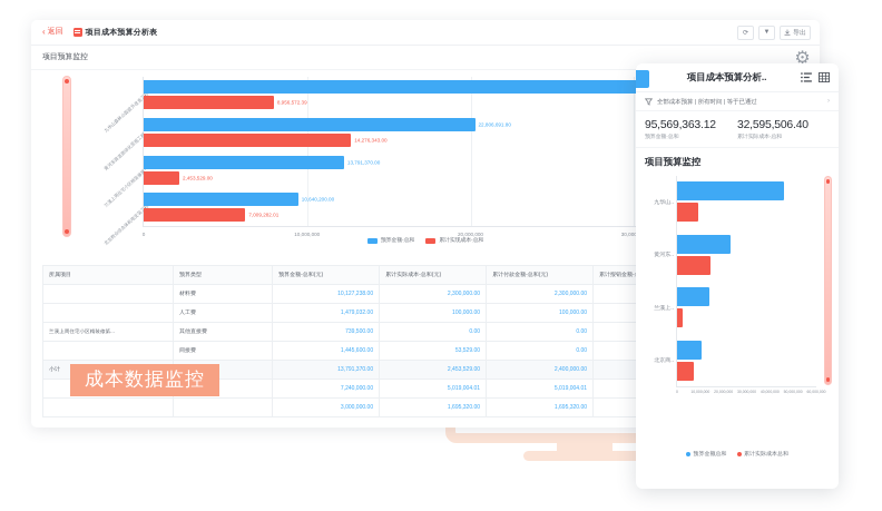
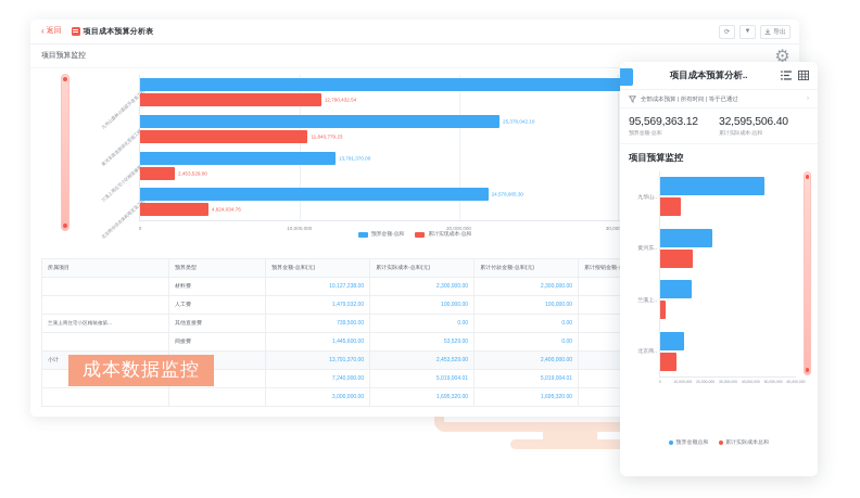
预算金额-总和/九华山森林公园提升改造工程: 42000000 -> 40000000
累计实现成本-总和/九华山森林公园提升改造工程: 8,956,572.39 -> 12,790,432.54
预算金额-总和/黄河东路道路绿化景观工程: 22,806,691.80 -> 25,376,042.10
累计实现成本-总和/黄河东路道路绿化景观工程: 14,276,343.00 -> 11,840,779.23
预算金额-总和/北京商业综合体机电安装工程: 10,640,200.00 -> 24,578,905.30
累计实现成本-总和/北京商业综合体机电安装工程: 7,009,282.01 -> 4,824,034.76
